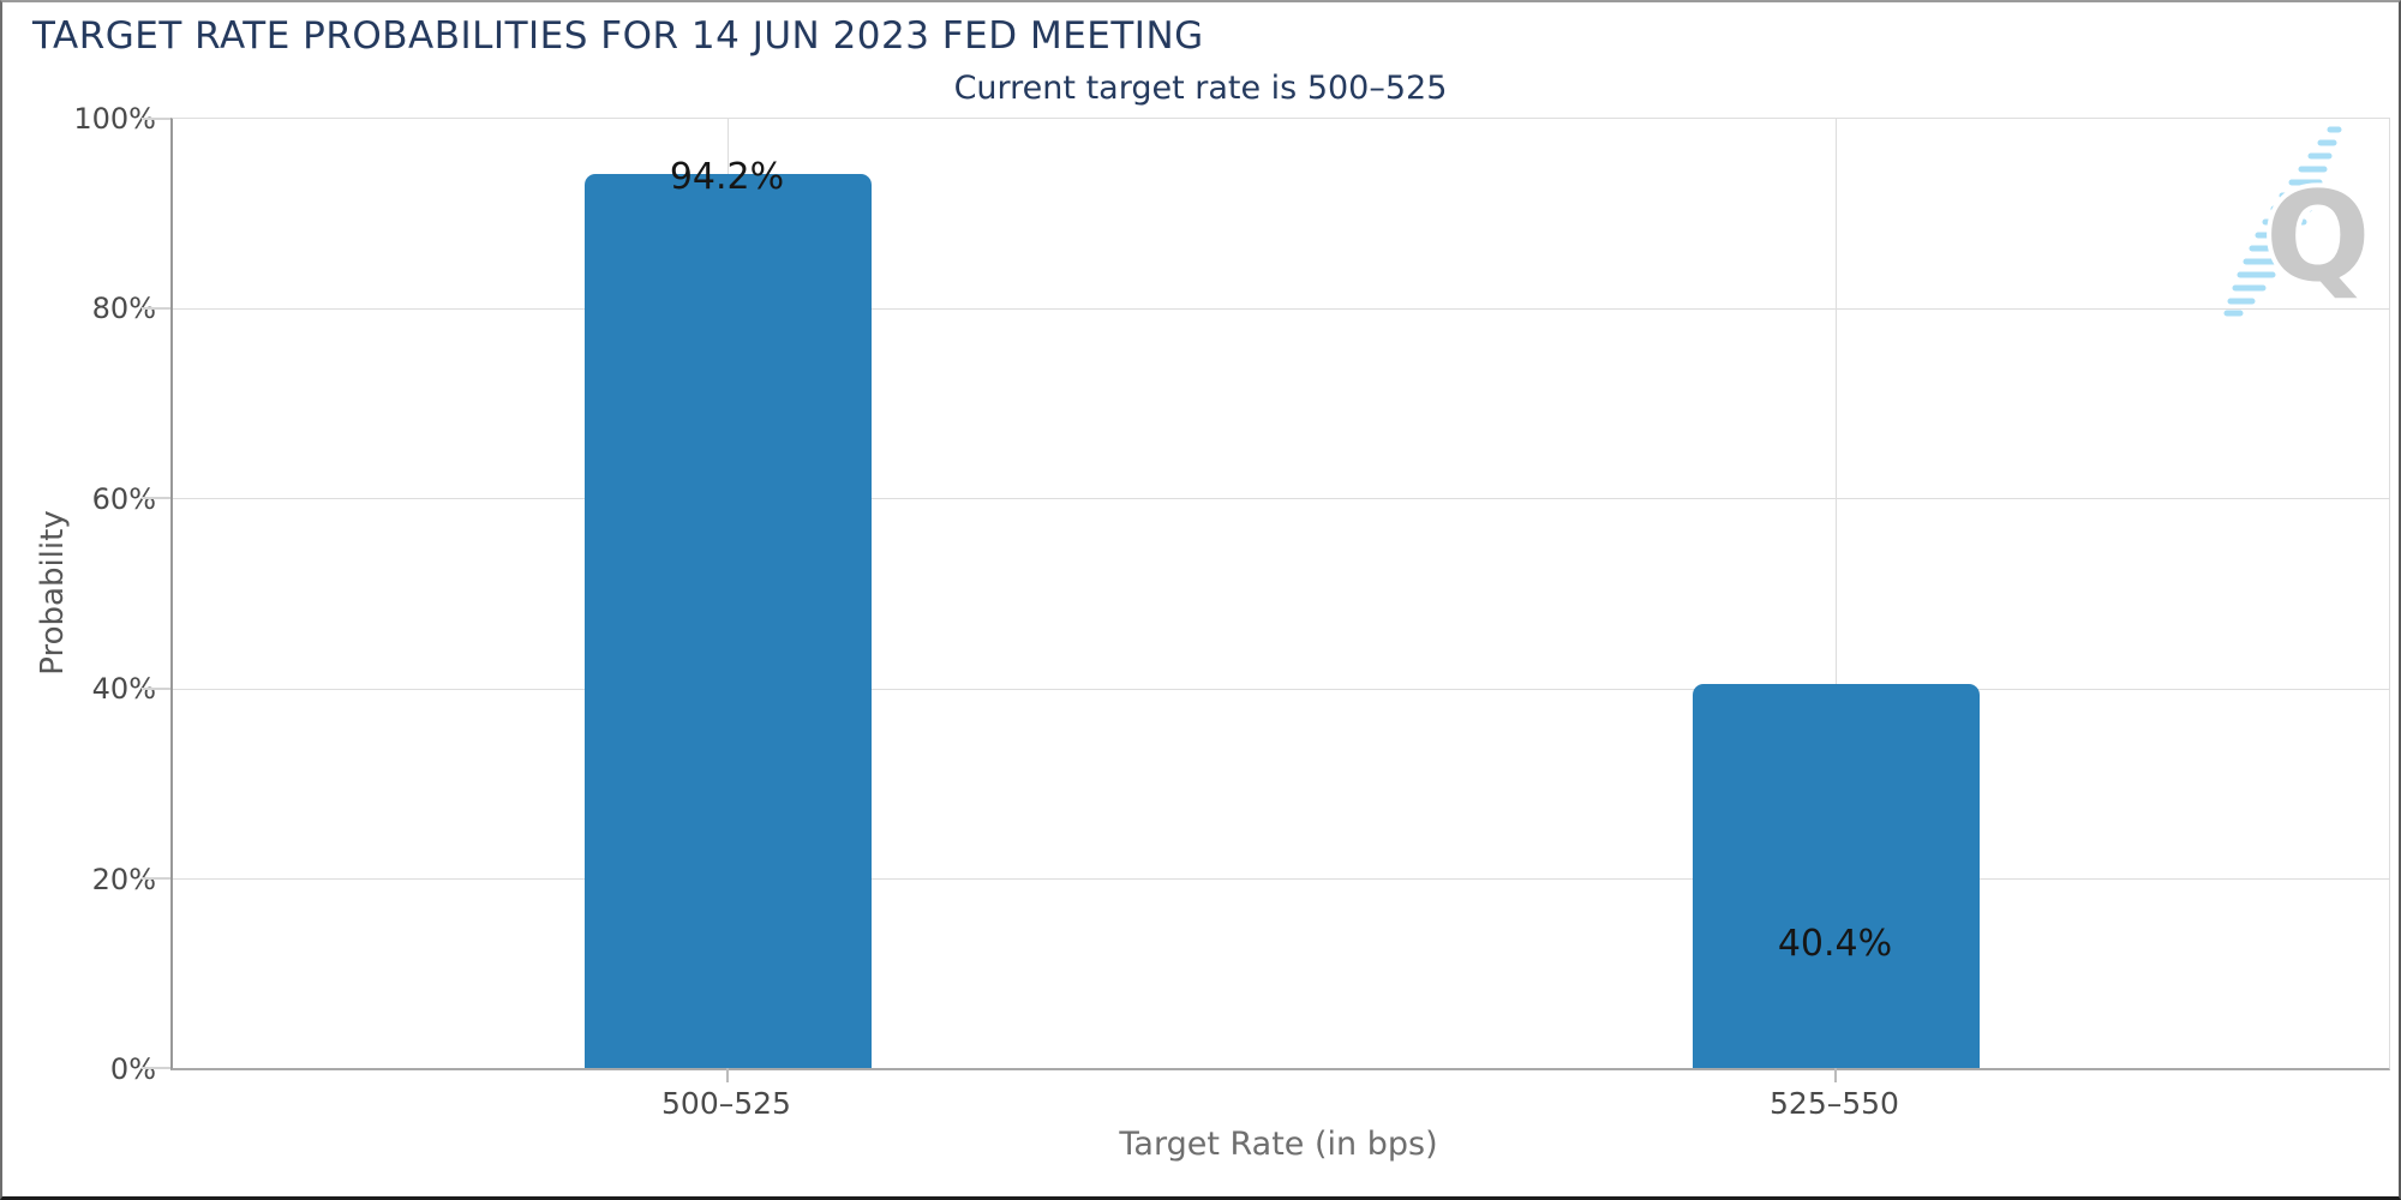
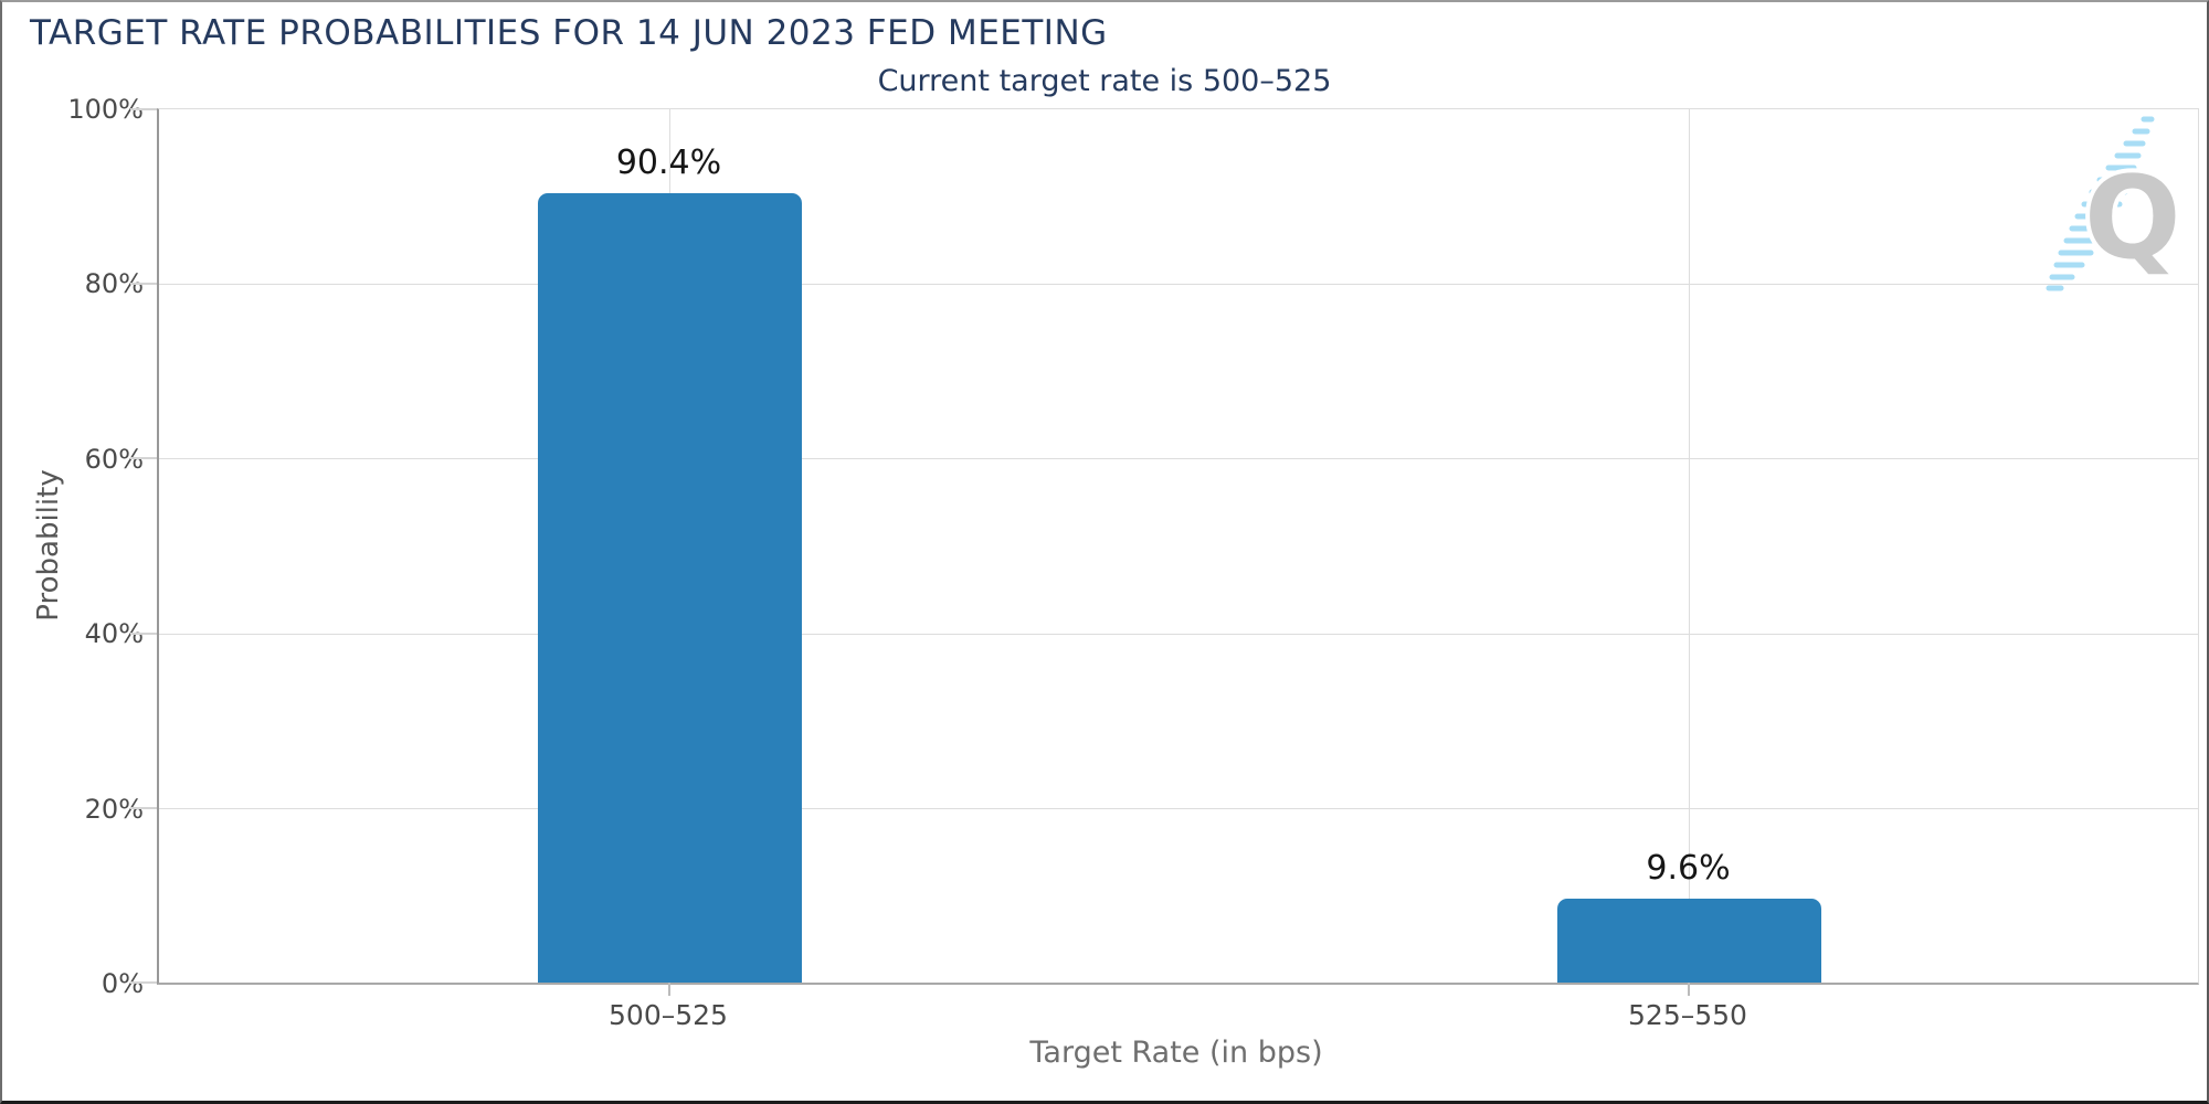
500–525: 94.2% -> 90.4%
525–550: 40.4% -> 9.6%
